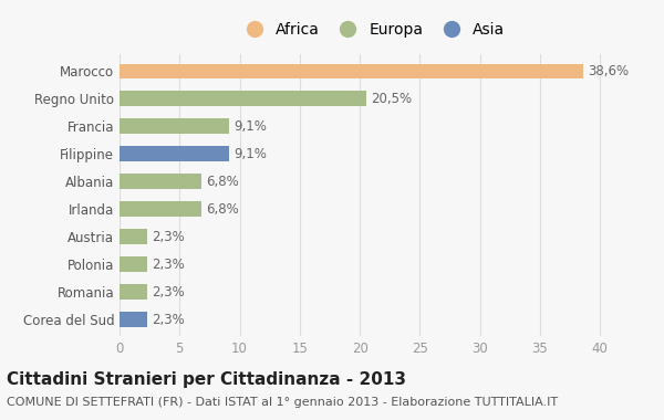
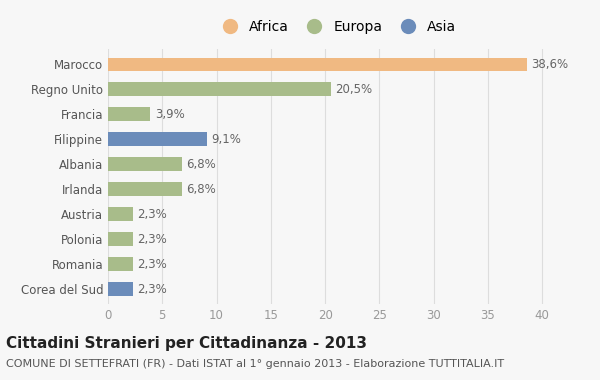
Francia: 9,1% -> 3,9%
